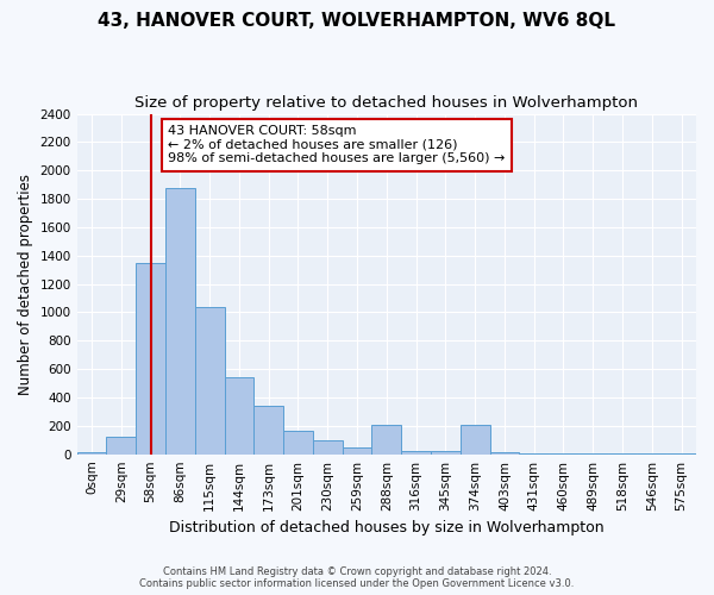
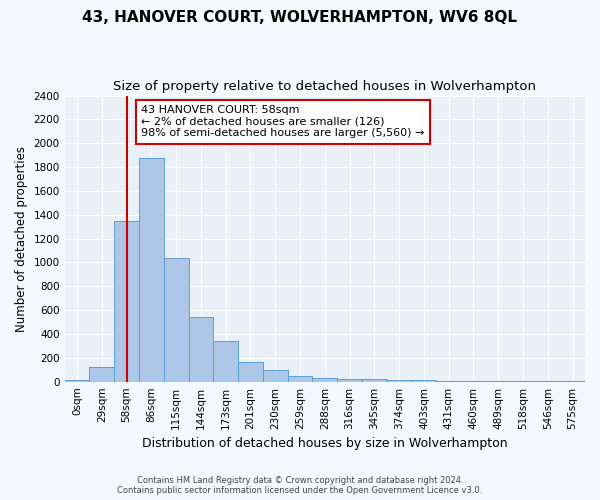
288sqm: 210 -> 30
374sqm: 210 -> 20
